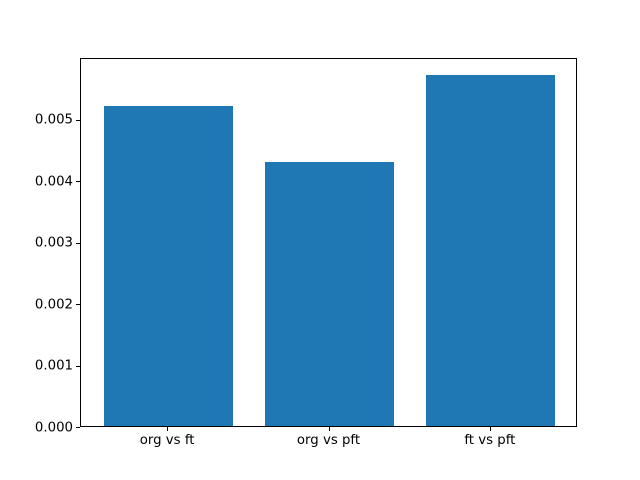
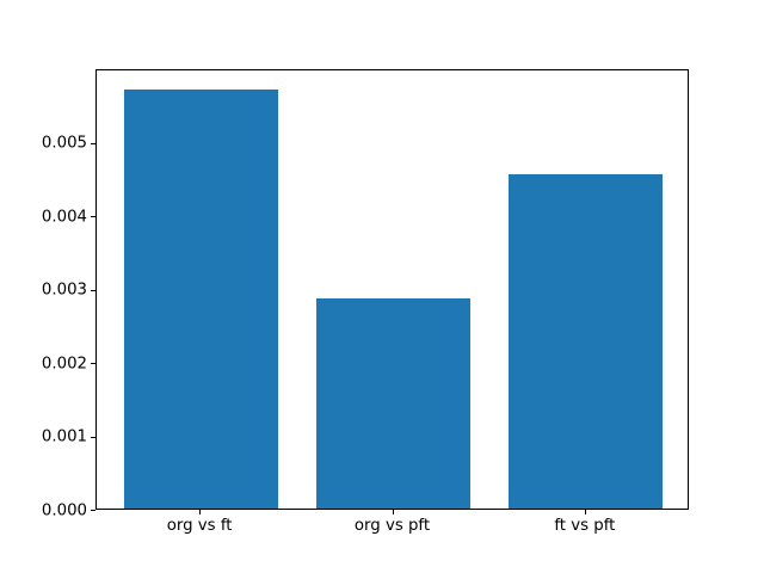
org vs ft: 0.0052 -> 0.0057
org vs pft: 0.0043 -> 0.0029
ft vs pft: 0.0057 -> 0.0046
